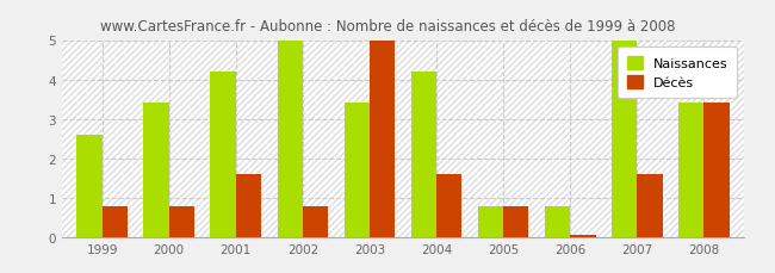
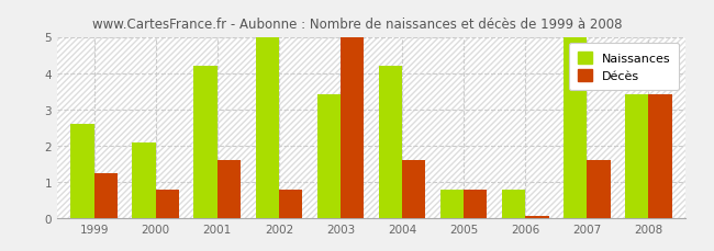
Décès/1999: 0.80 -> 1.25
Naissances/2000: 3.4 -> 2.1
